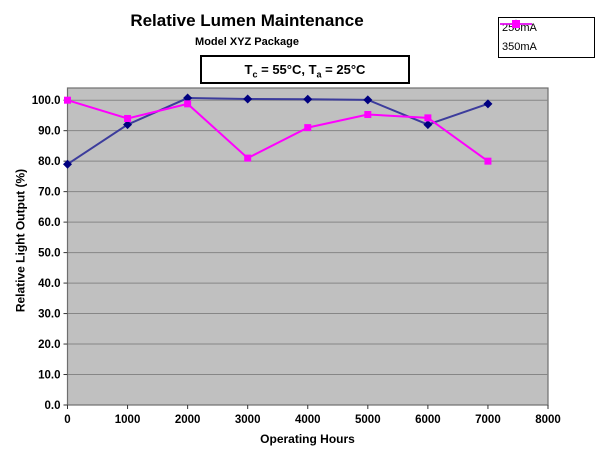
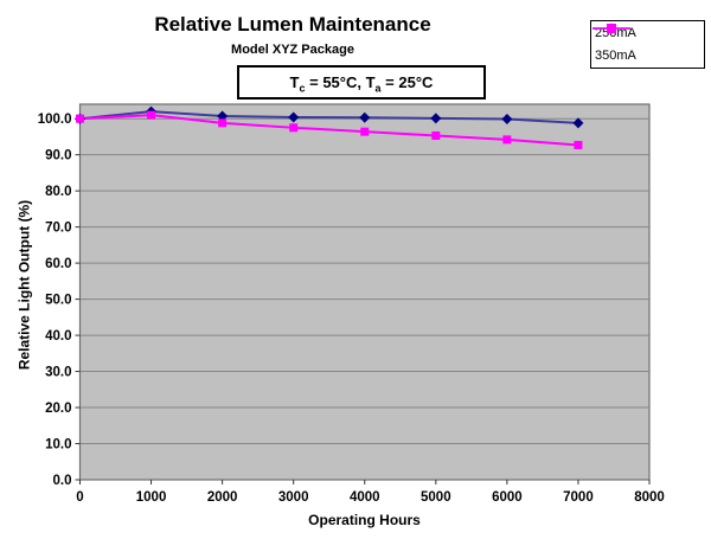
250mA/0: 79 -> 100
250mA/1000: 92 -> 102
350mA/1000: 94 -> 101
350mA/3000: 81 -> 98
350mA/4000: 91 -> 96
250mA/6000: 92 -> 100
350mA/7000: 80 -> 93
